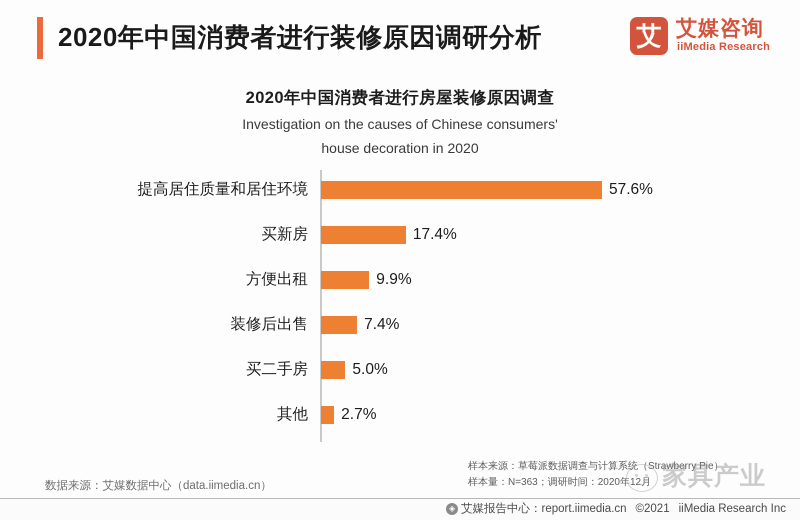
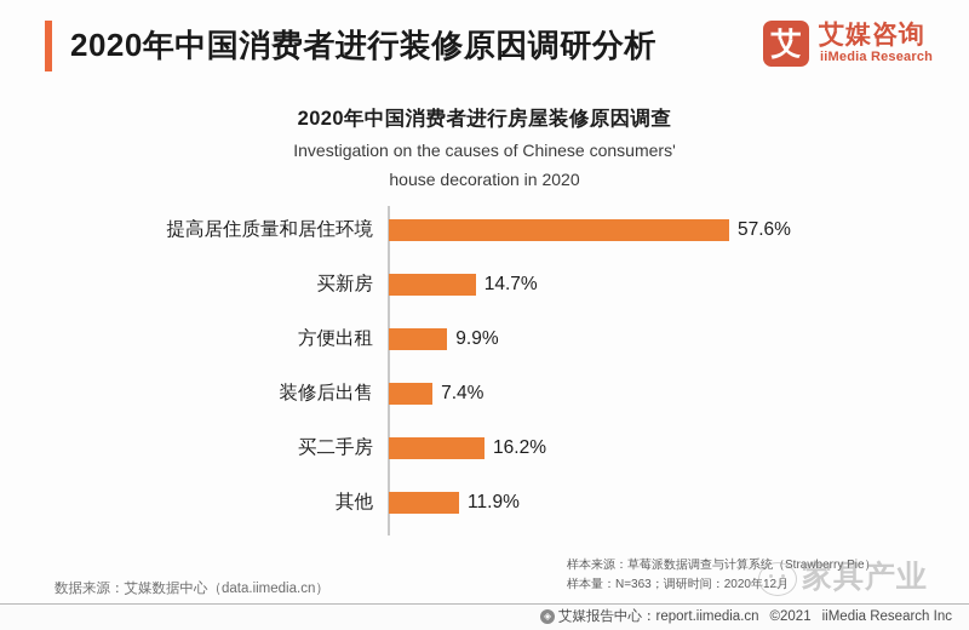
买新房: 17.4% -> 14.7%
买二手房: 5.0% -> 16.2%
其他: 2.7% -> 11.9%
